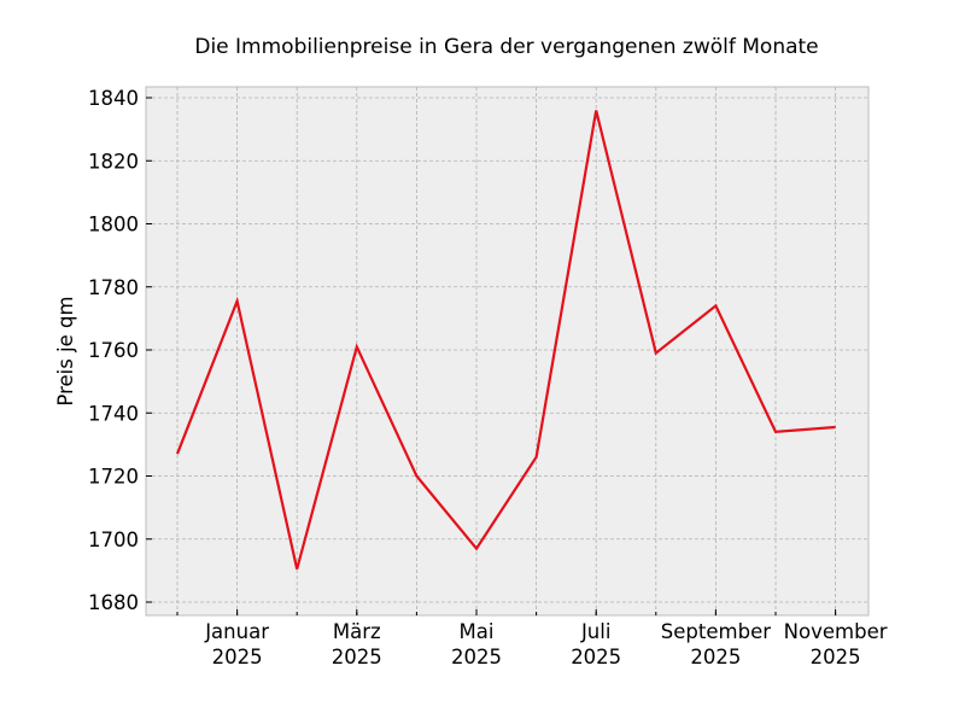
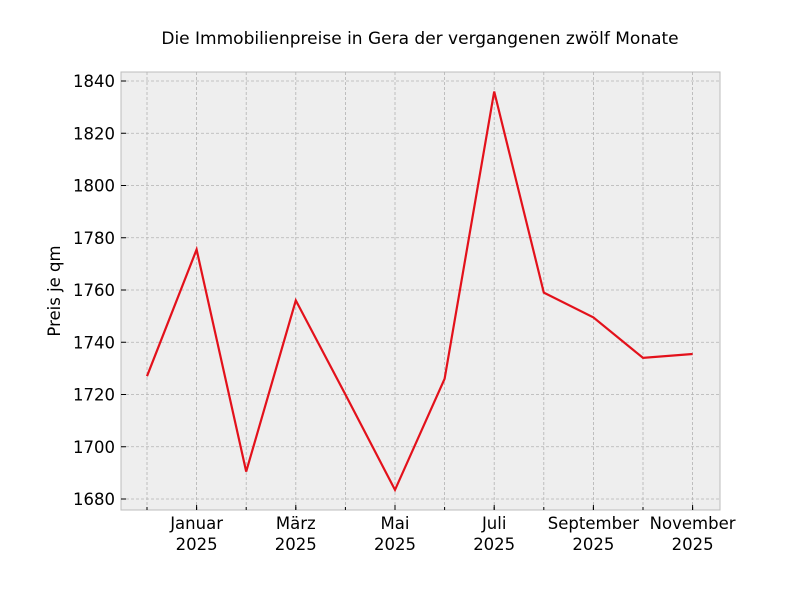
März 2025: 1761 -> 1756
Mai 2025: 1697 -> 1684
September 2025: 1774 -> 1750
